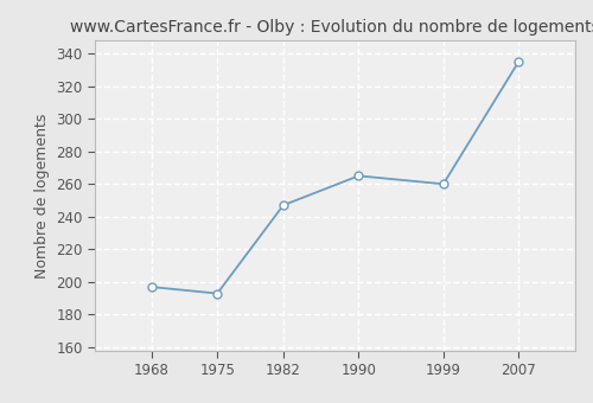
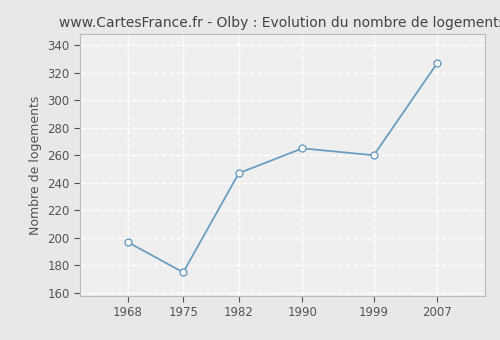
1975: 193 -> 175
2007: 335 -> 327
